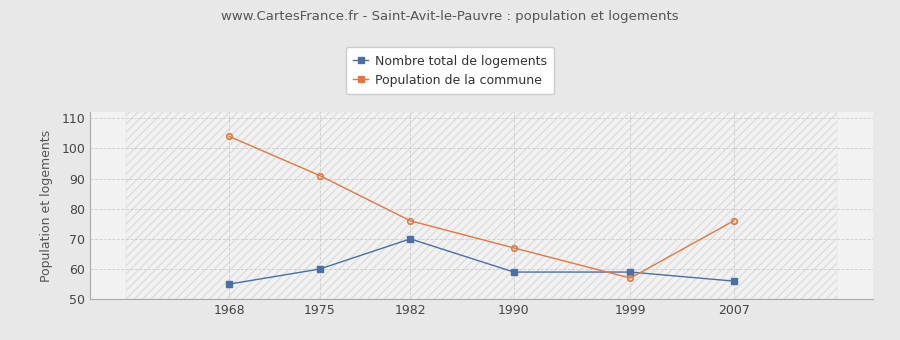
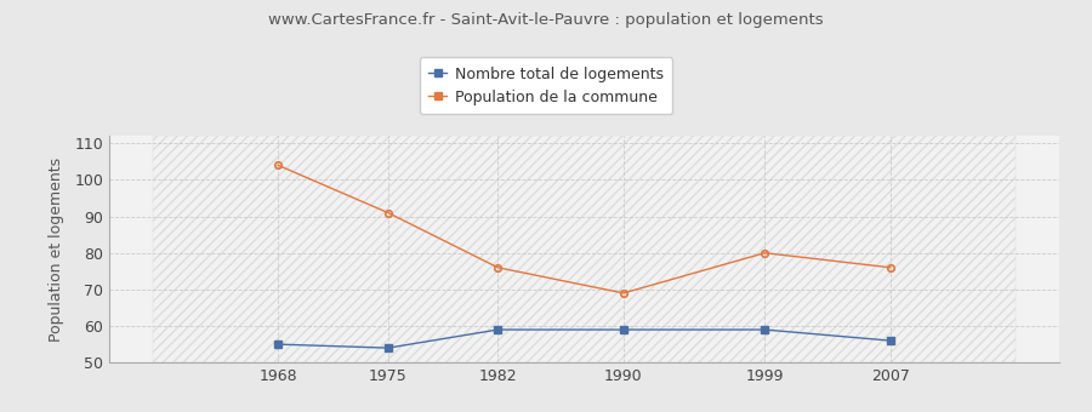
Nombre total de logements/1975: 60 -> 54
Nombre total de logements/1982: 70 -> 59
Population de la commune/1990: 67 -> 69
Population de la commune/1999: 57 -> 80
